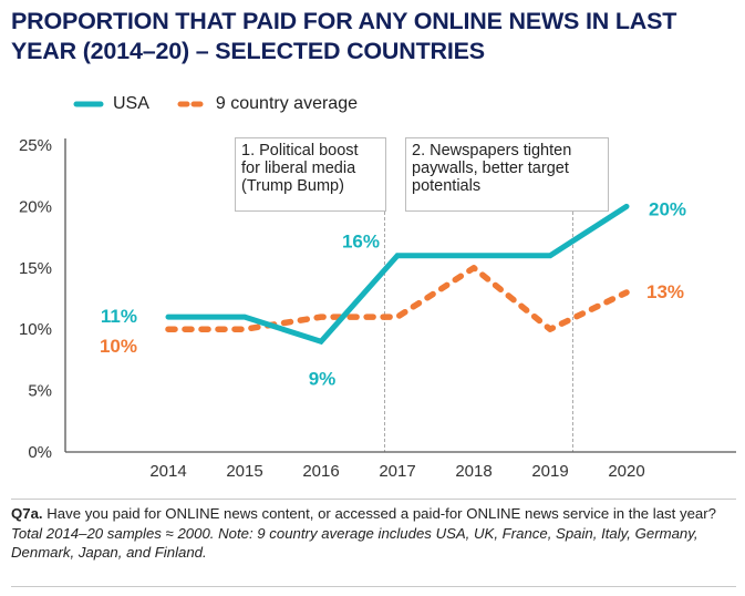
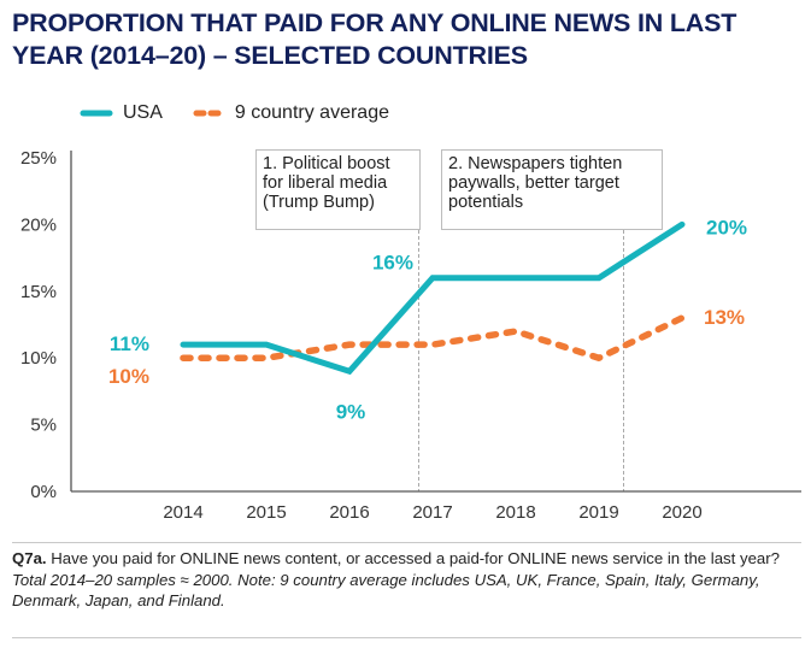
9 country average/2018: 15% -> 12%
